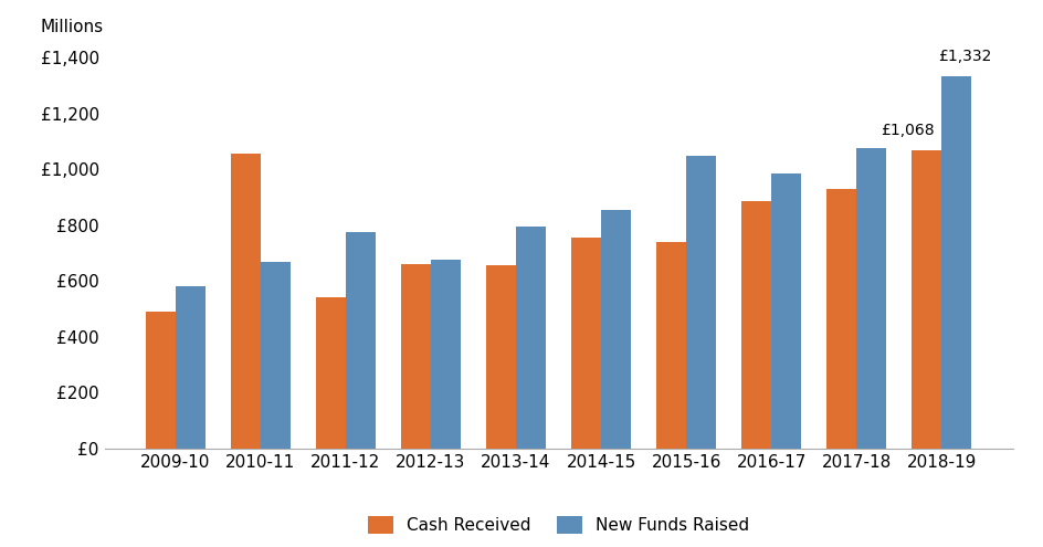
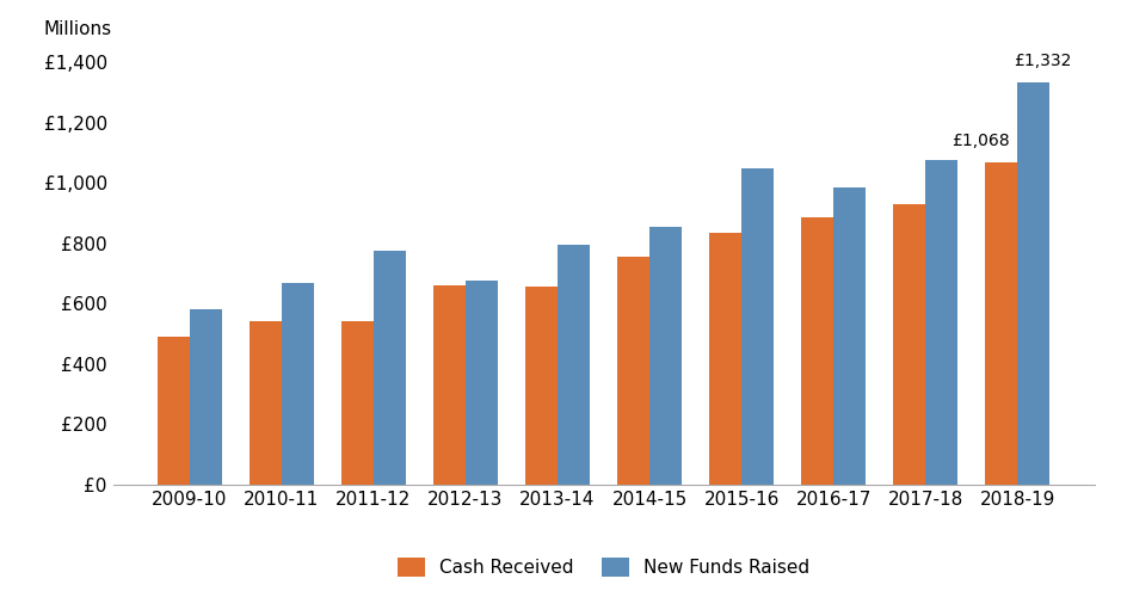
Cash Received/2010-11: £1,055 -> £540
Cash Received/2015-16: £740 -> £835
